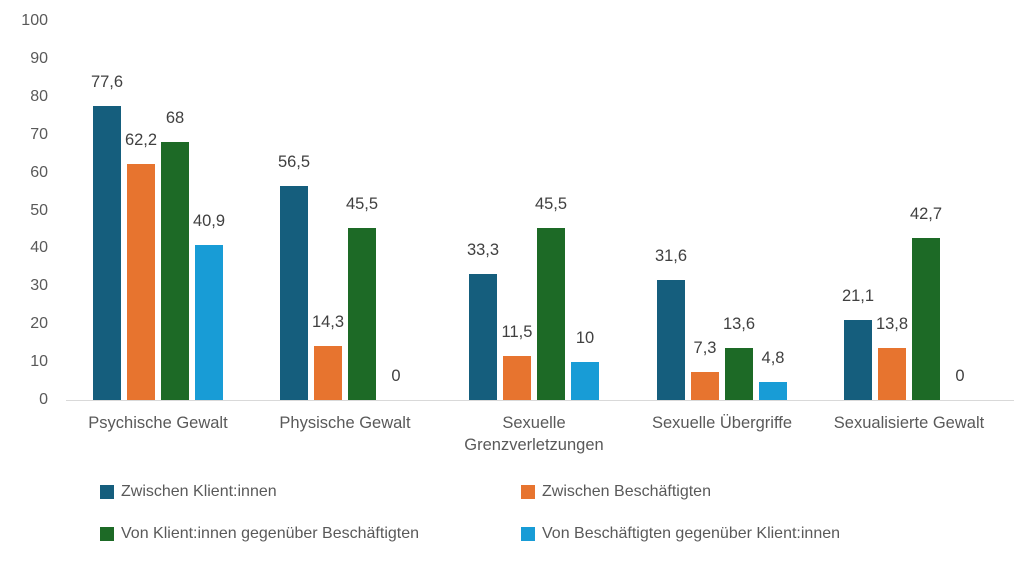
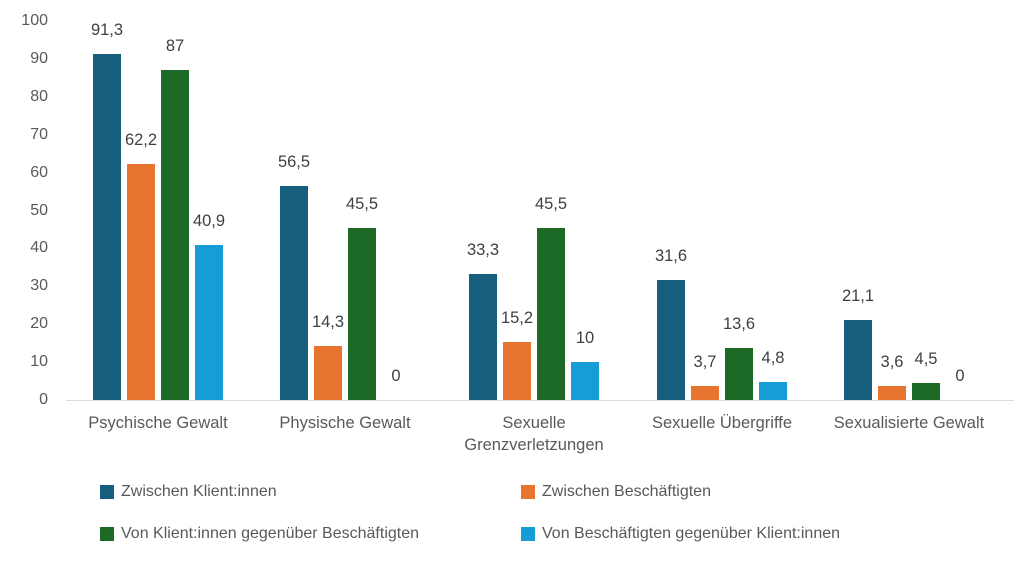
Zwischen Klient:innen/Psychische Gewalt: 77,6 -> 91,3
Von Klient:innen gegenüber Beschäftigten/Psychische Gewalt: 68 -> 87
Zwischen Beschäftigten/Sexuelle Grenzverletzungen: 11,5 -> 15,2
Zwischen Beschäftigten/Sexuelle Übergriffe: 7,3 -> 3,7
Zwischen Beschäftigten/Sexualisierte Gewalt: 13,8 -> 3,6
Von Klient:innen gegenüber Beschäftigten/Sexualisierte Gewalt: 42,7 -> 4,5
